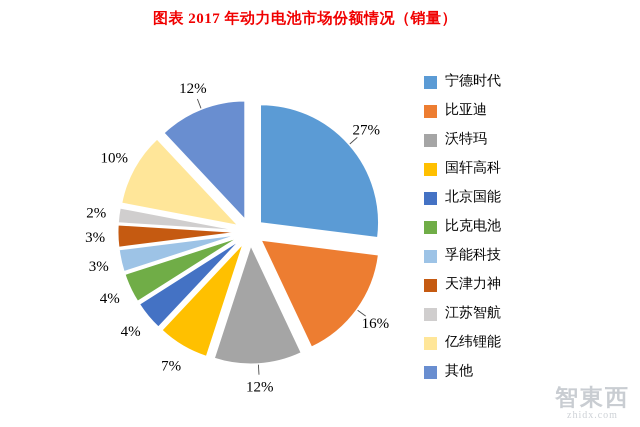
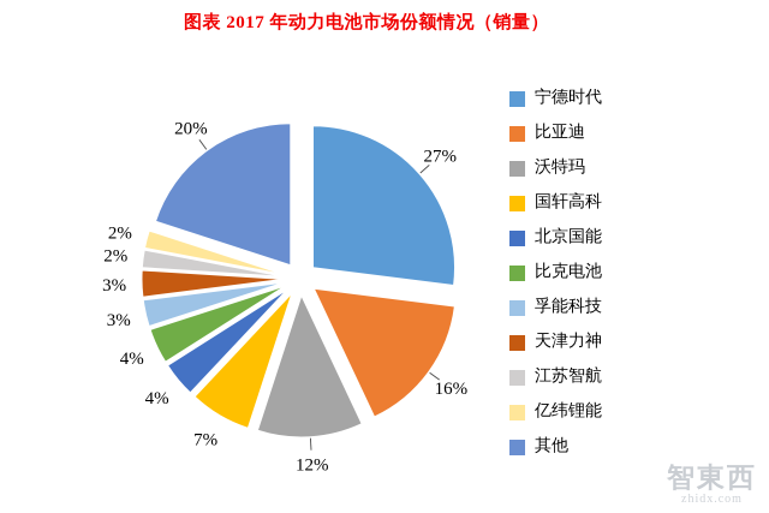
亿纬锂能: 10% -> 2%
其他: 12% -> 20%
